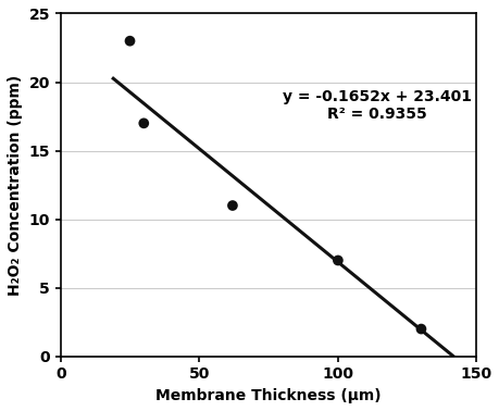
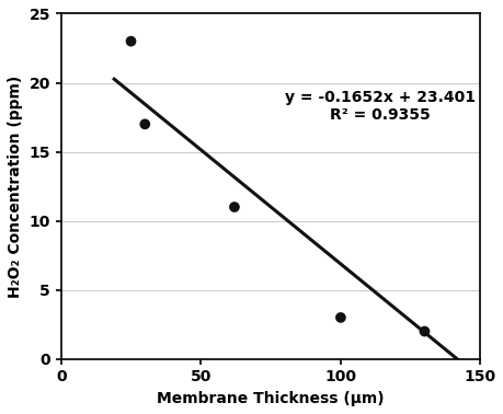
100: 7 -> 3
